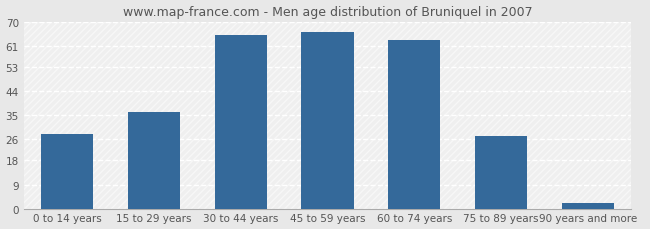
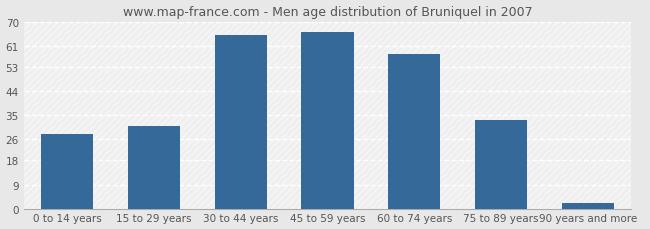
15 to 29 years: 36 -> 31
60 to 74 years: 63 -> 58
75 to 89 years: 27 -> 33
